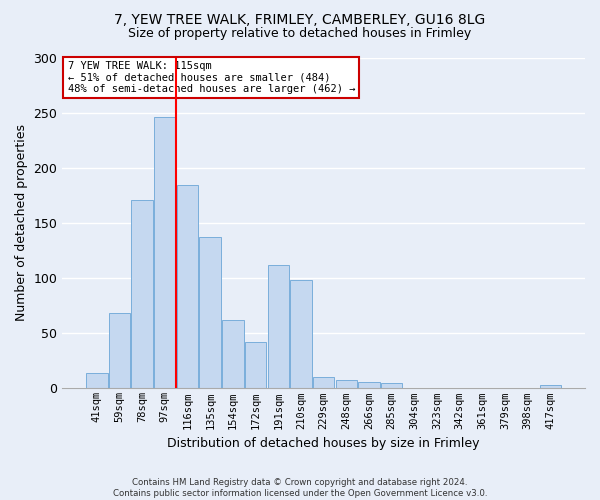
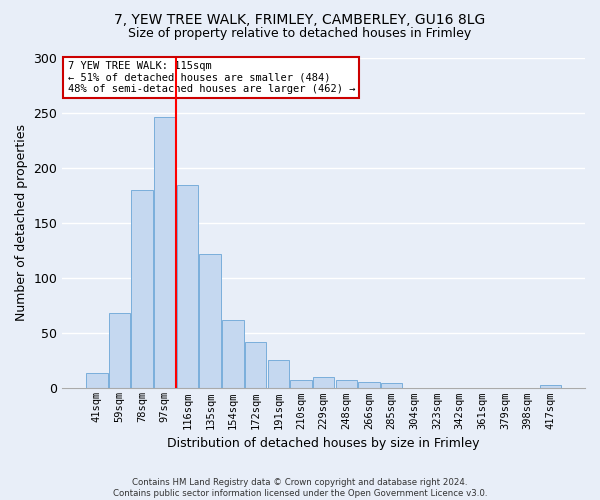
78sqm: 171 -> 180
135sqm: 137 -> 122
191sqm: 112 -> 26
210sqm: 98 -> 8
